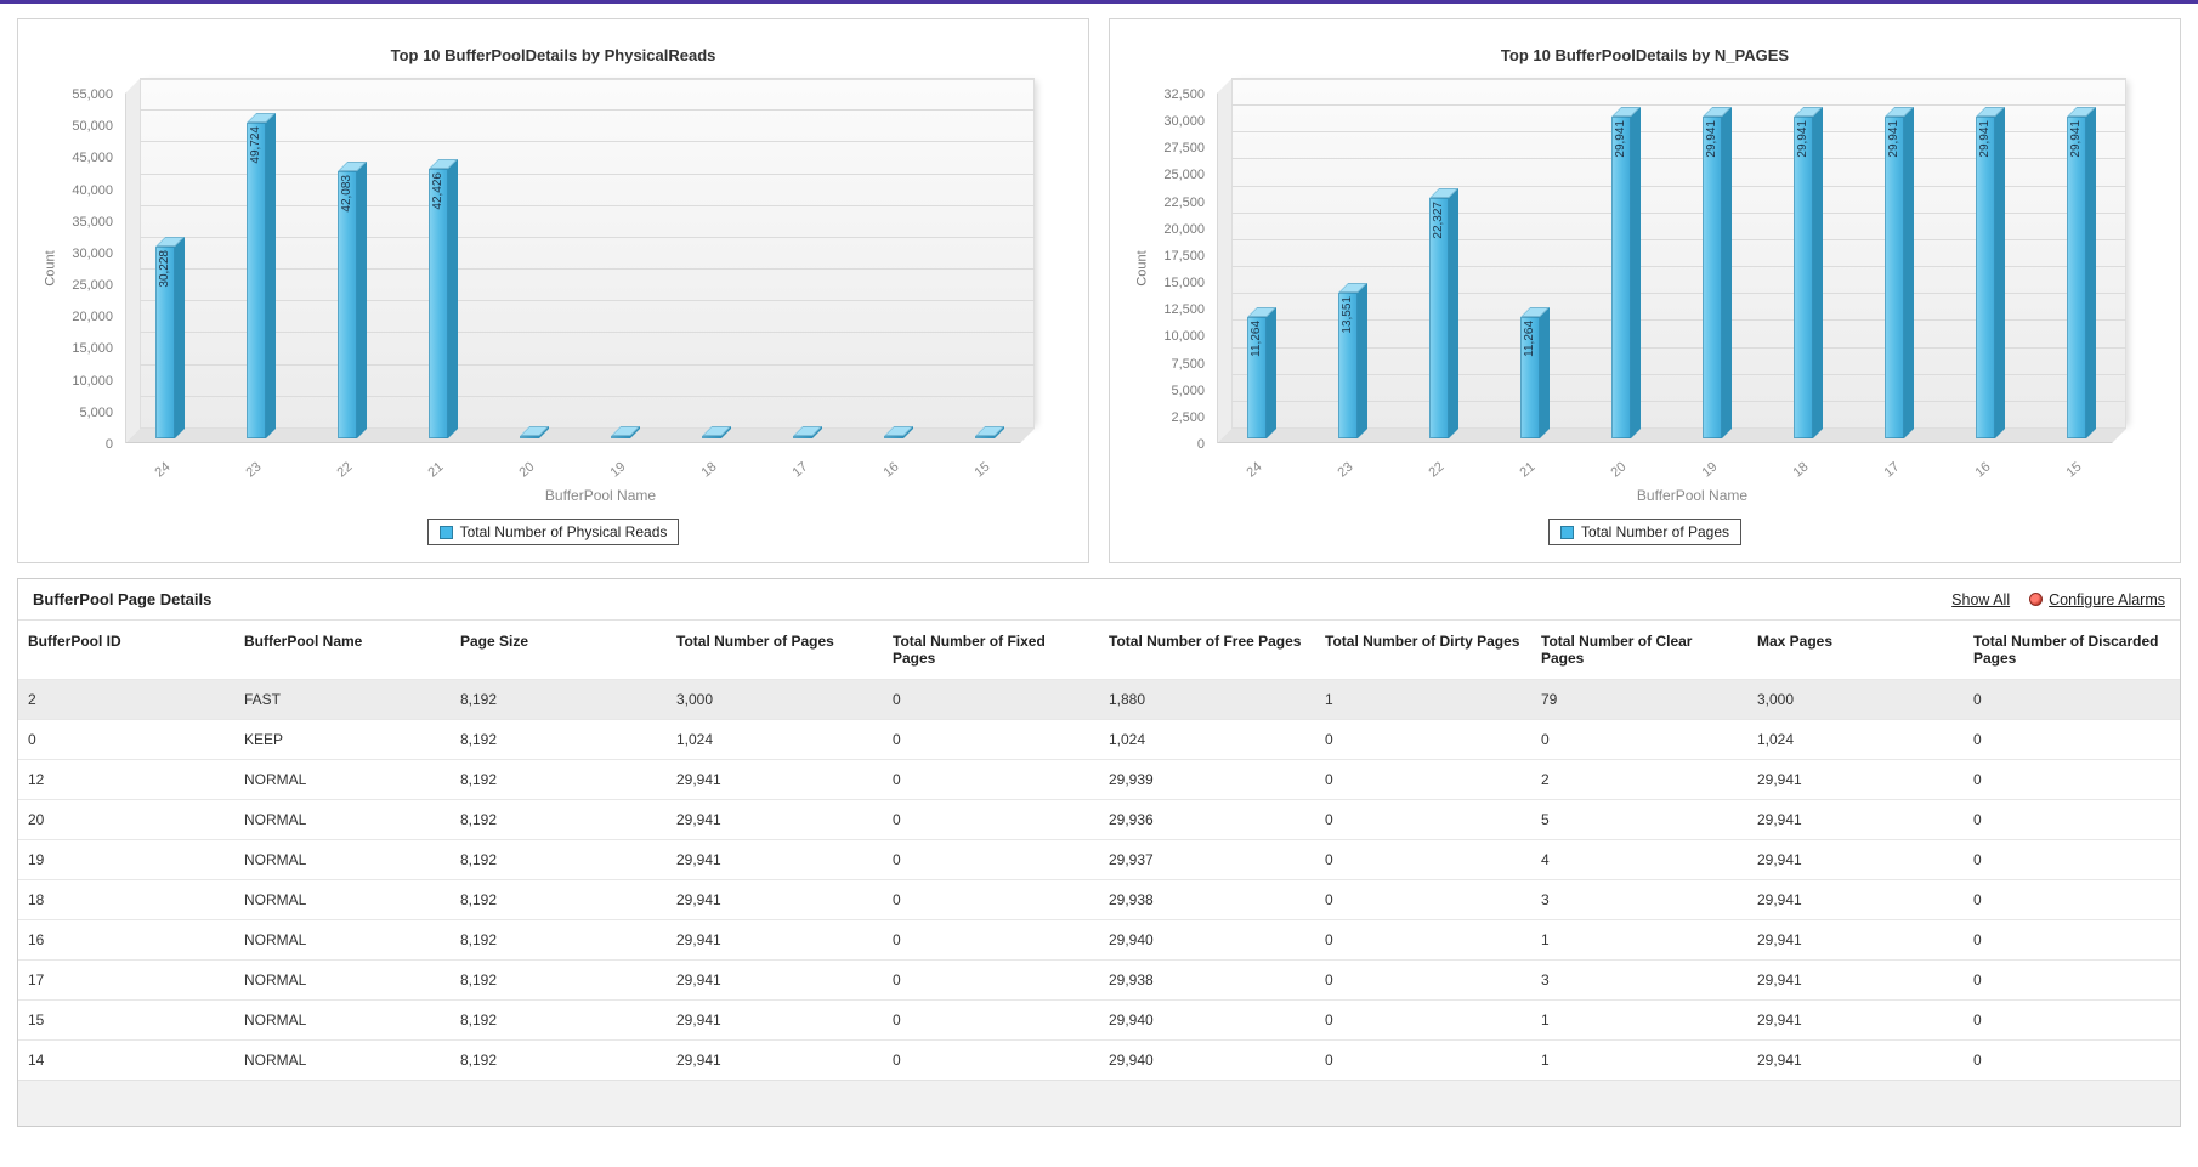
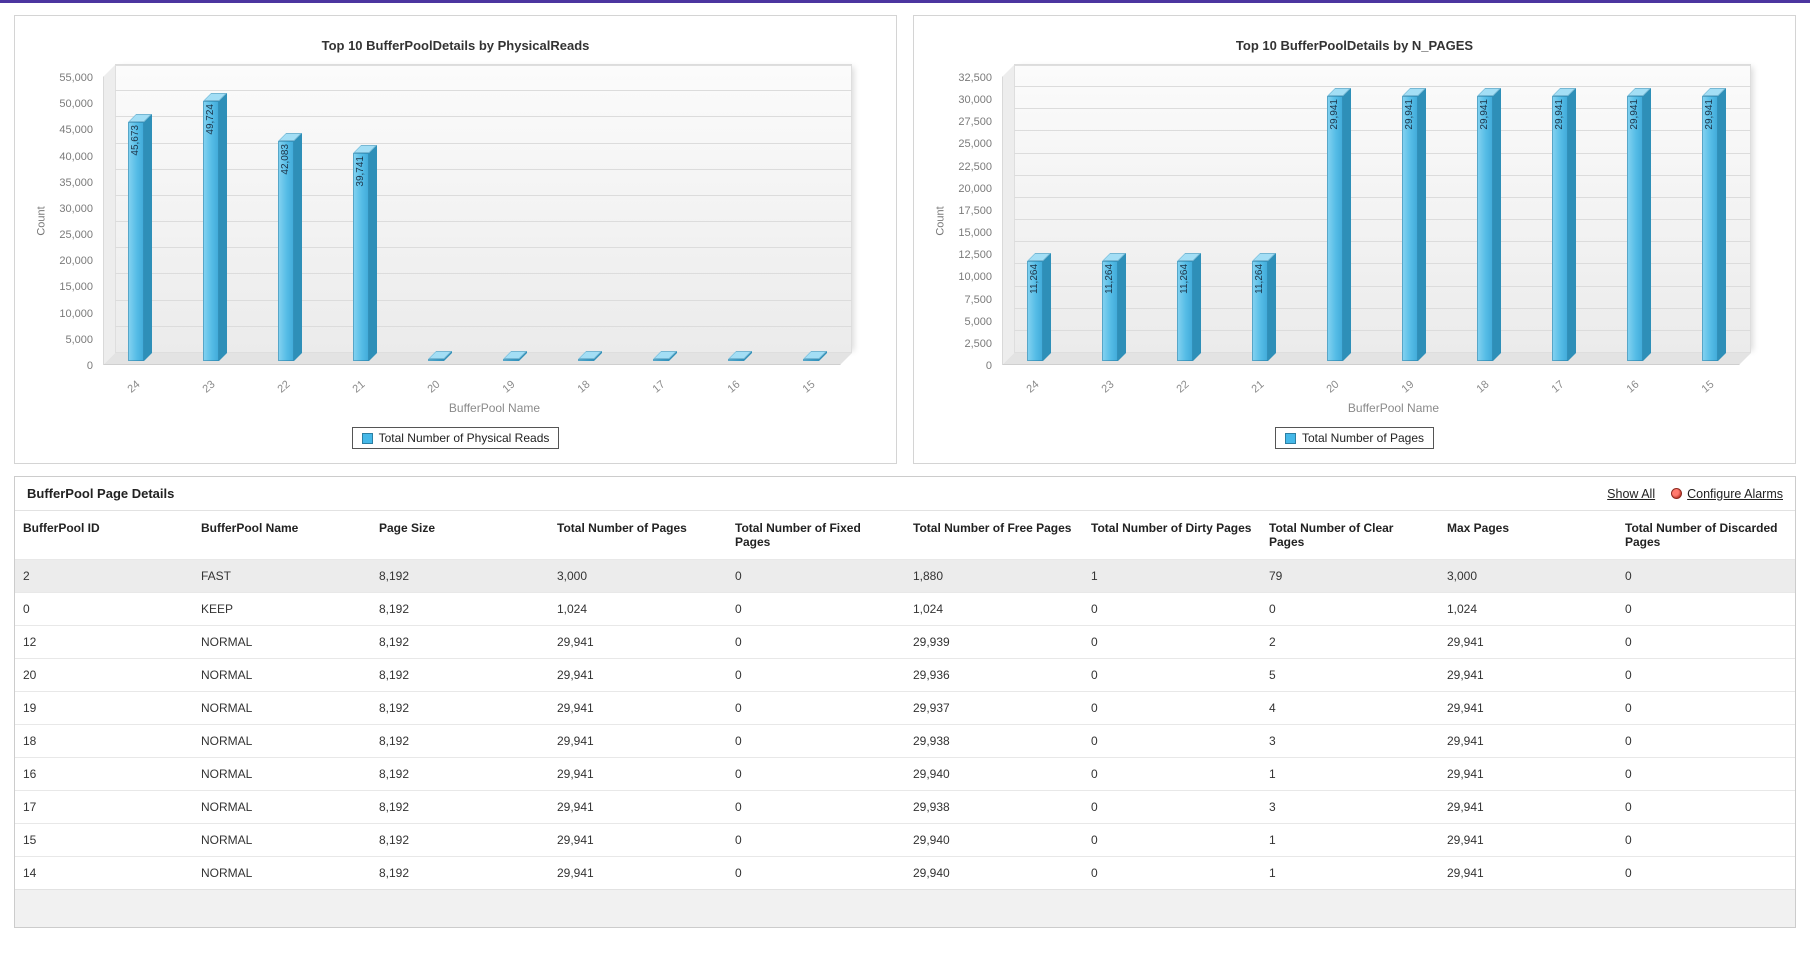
Top 10 BufferPoolDetails by PhysicalReads/24: 30,228 -> 45,673
Top 10 BufferPoolDetails by PhysicalReads/21: 42,426 -> 39,741
Top 10 BufferPoolDetails by N_PAGES/23: 13,551 -> 11,264
Top 10 BufferPoolDetails by N_PAGES/22: 22,327 -> 11,264
